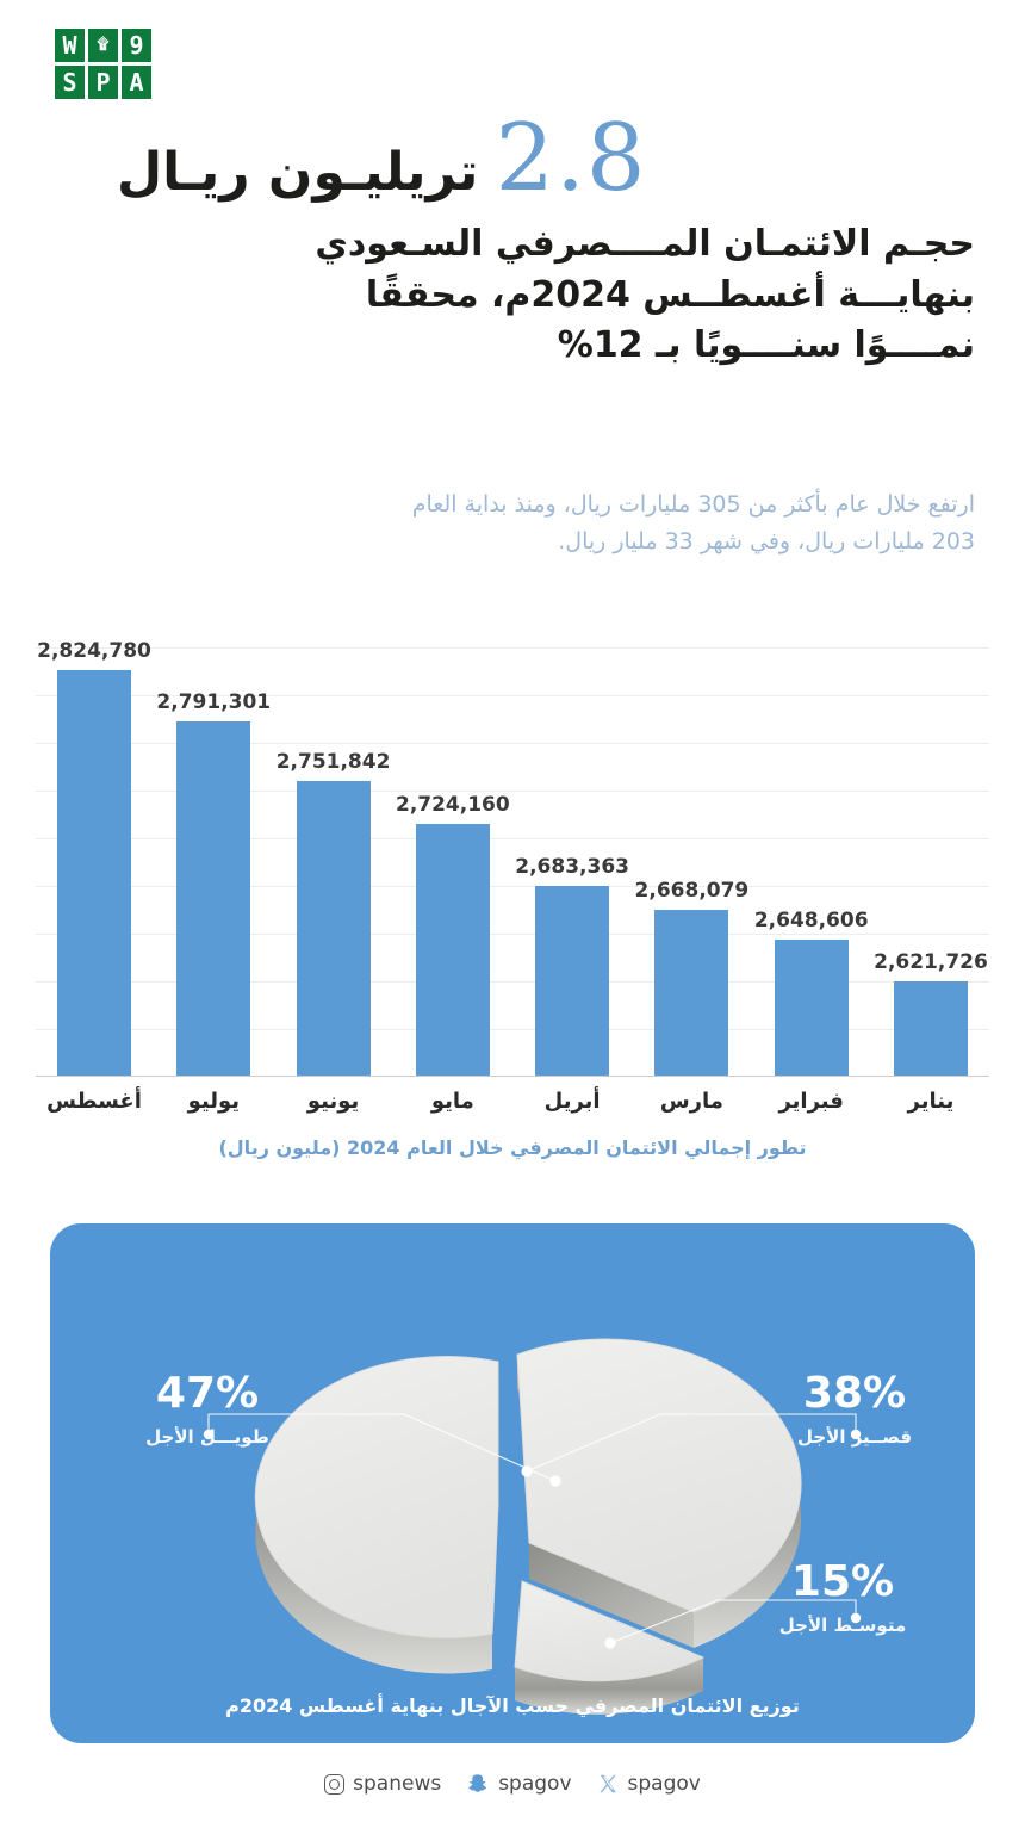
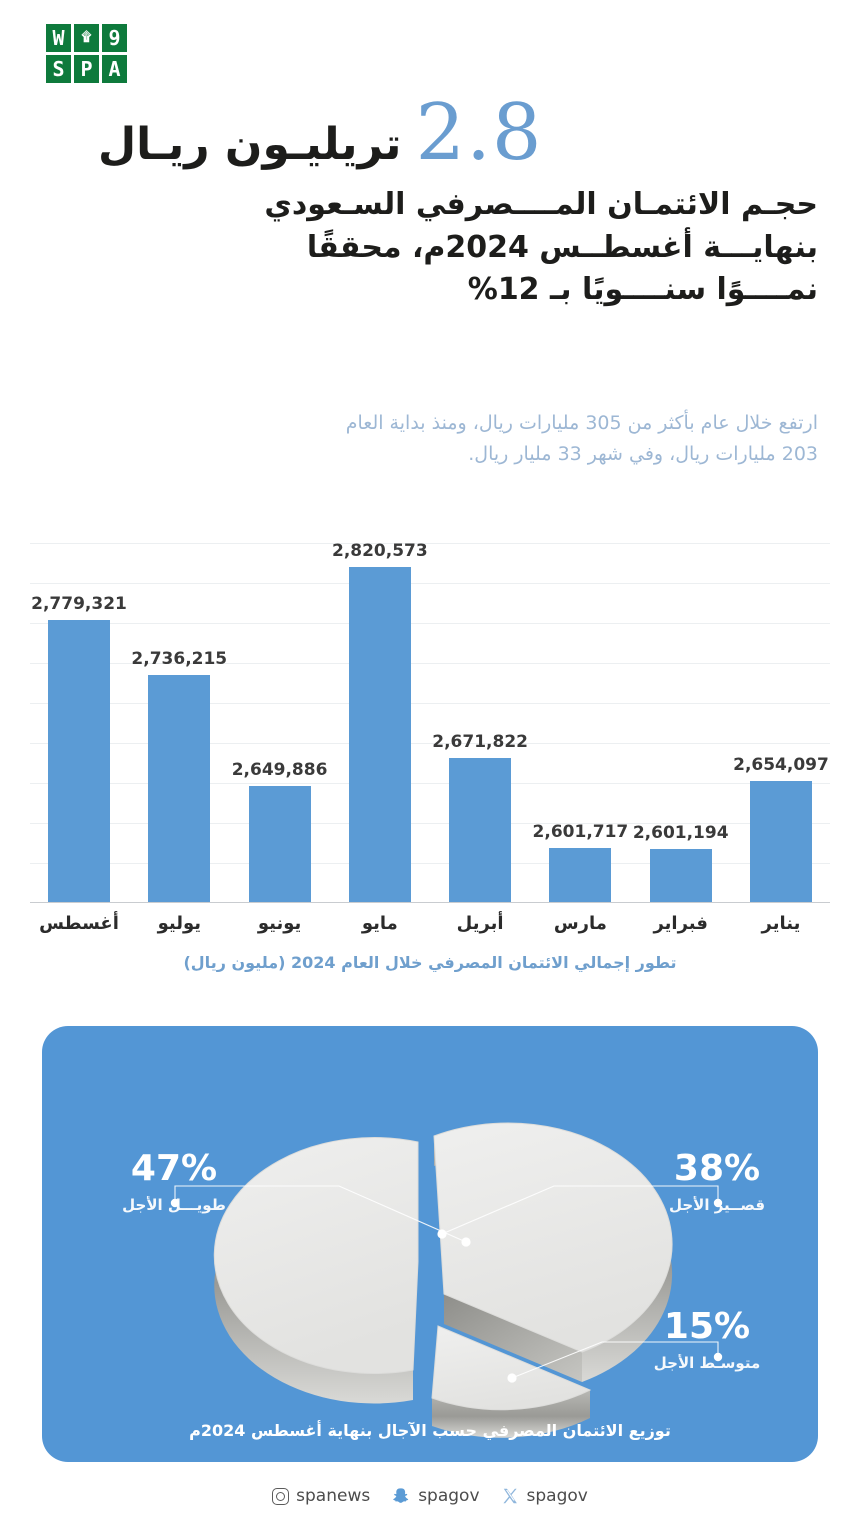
تطور إجمالي الائتمان المصرفي خلال العام 2024 (مليون ريال)/أغسطس: 2,824,780 -> 2,779,321
تطور إجمالي الائتمان المصرفي خلال العام 2024 (مليون ريال)/يوليو: 2,791,301 -> 2,736,215
تطور إجمالي الائتمان المصرفي خلال العام 2024 (مليون ريال)/يونيو: 2,751,842 -> 2,649,886
تطور إجمالي الائتمان المصرفي خلال العام 2024 (مليون ريال)/مايو: 2,724,160 -> 2,820,573
تطور إجمالي الائتمان المصرفي خلال العام 2024 (مليون ريال)/أبريل: 2,683,363 -> 2,671,822
تطور إجمالي الائتمان المصرفي خلال العام 2024 (مليون ريال)/مارس: 2,668,079 -> 2,601,717
تطور إجمالي الائتمان المصرفي خلال العام 2024 (مليون ريال)/فبراير: 2,648,606 -> 2,601,194
تطور إجمالي الائتمان المصرفي خلال العام 2024 (مليون ريال)/يناير: 2,621,726 -> 2,654,097
